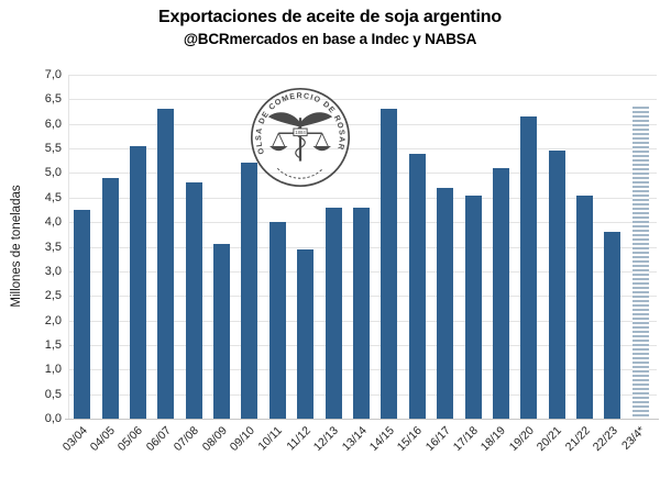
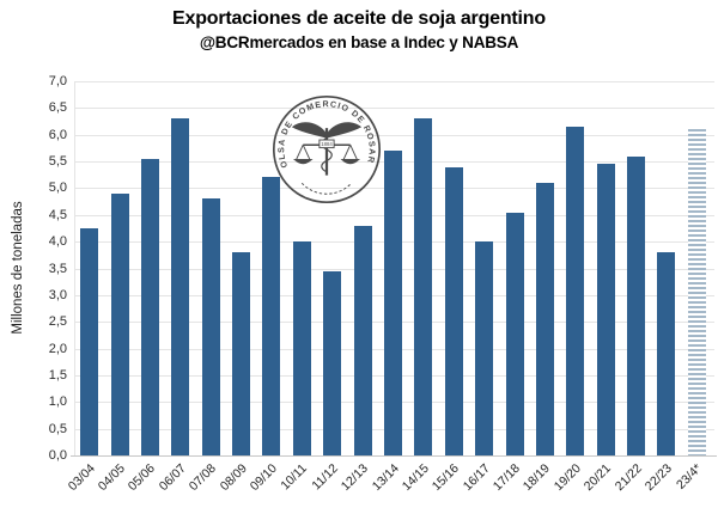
08/09: 3,5 -> 3,8
13/14: 4,3 -> 5,7
16/17: 4,7 -> 4,0
21/22: 4,5 -> 5,6
23/4*: 6,3 -> 6,1
